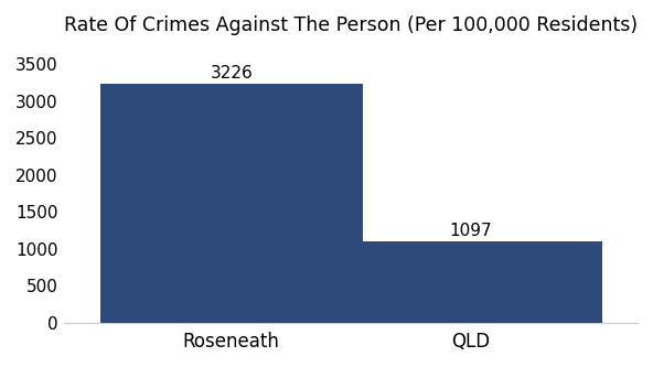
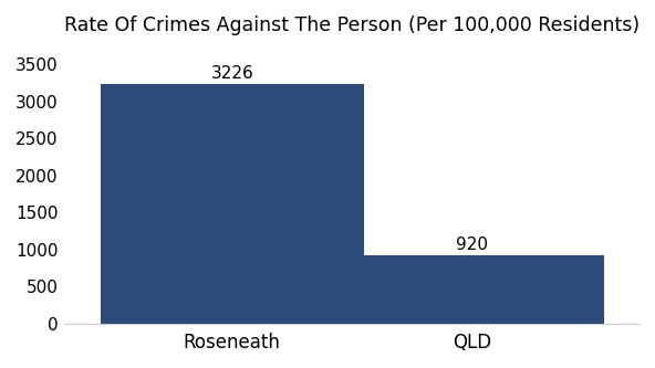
QLD: 1097 -> 920
